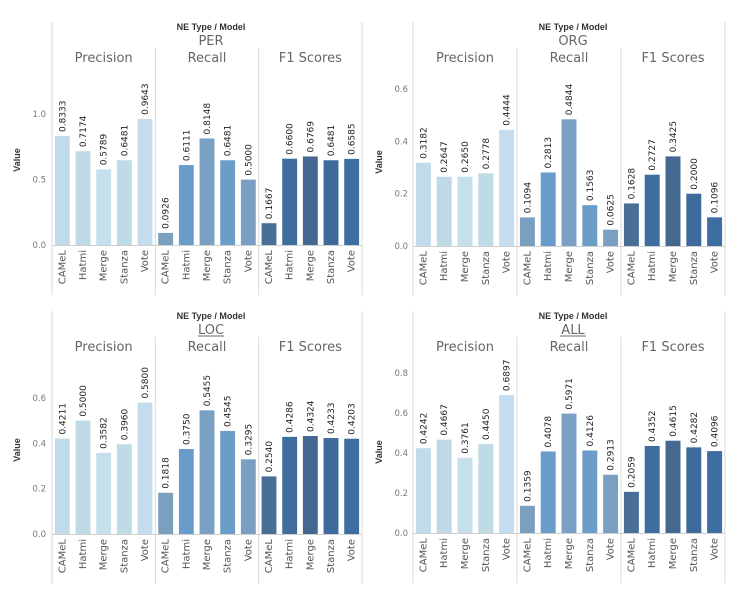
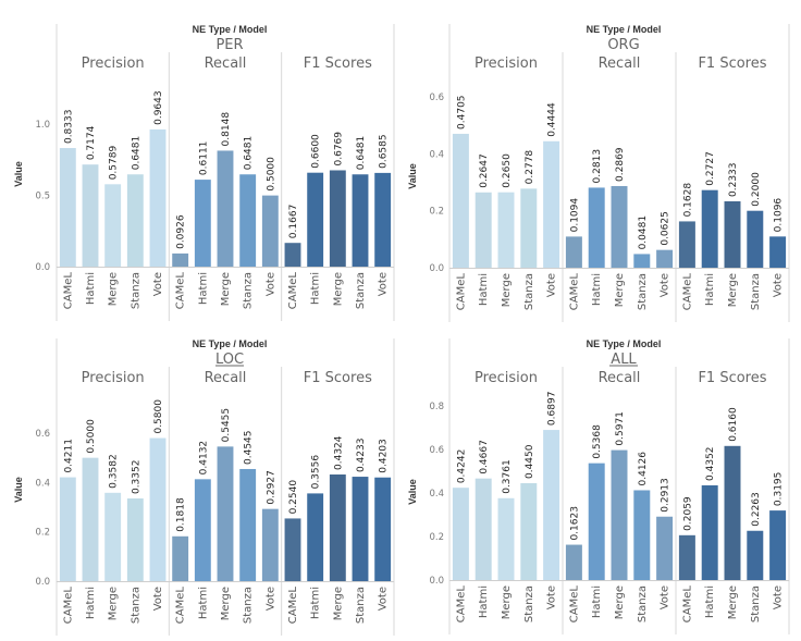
ORG/Precision/CAMeL: 0.3182 -> 0.4705
ORG/Recall/Merge: 0.4844 -> 0.2869
ORG/F1 Scores/Merge: 0.3425 -> 0.2333
ORG/Recall/Stanza: 0.1563 -> 0.0481
LOC/Recall/Hatmi: 0.3750 -> 0.4132
LOC/F1 Scores/Hatmi: 0.4286 -> 0.3556
LOC/Precision/Stanza: 0.3960 -> 0.3352
LOC/Recall/Vote: 0.3295 -> 0.2927
ALL/Recall/CAMeL: 0.1359 -> 0.1623
ALL/Recall/Hatmi: 0.4078 -> 0.5368
ALL/F1 Scores/Merge: 0.4615 -> 0.6160
ALL/F1 Scores/Stanza: 0.4282 -> 0.2263
ALL/F1 Scores/Vote: 0.4096 -> 0.3195
